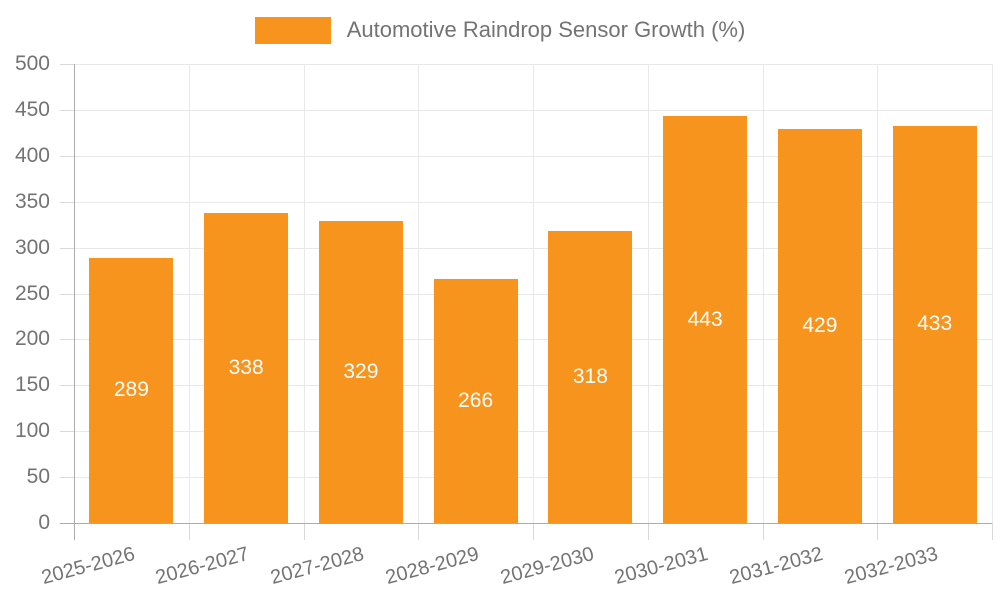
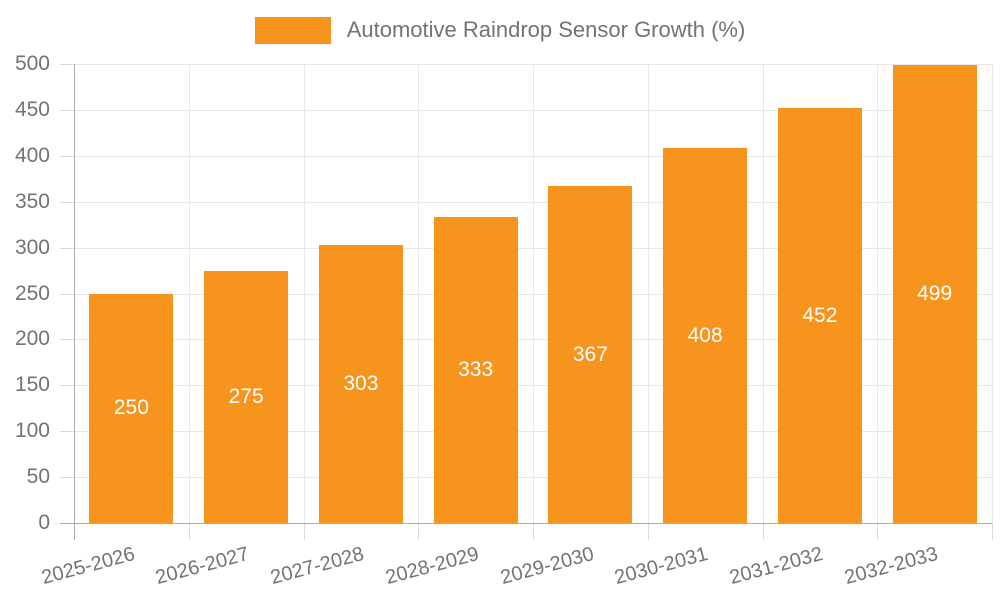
2025-2026: 289 -> 250
2026-2027: 338 -> 275
2027-2028: 329 -> 303
2028-2029: 266 -> 333
2029-2030: 318 -> 367
2030-2031: 443 -> 408
2031-2032: 429 -> 452
2032-2033: 433 -> 499
